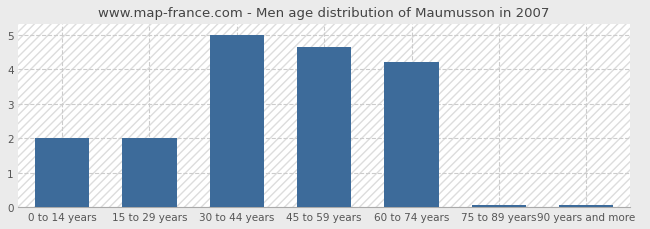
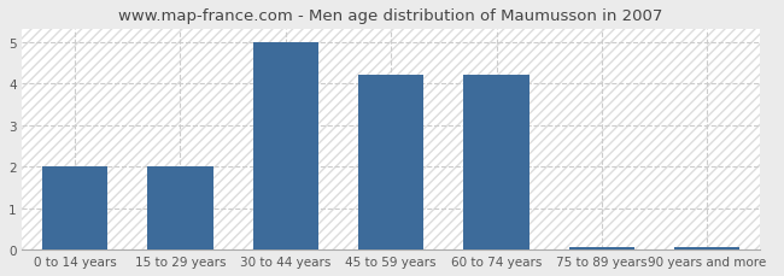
45 to 59 years: 4.65 -> 4.20
